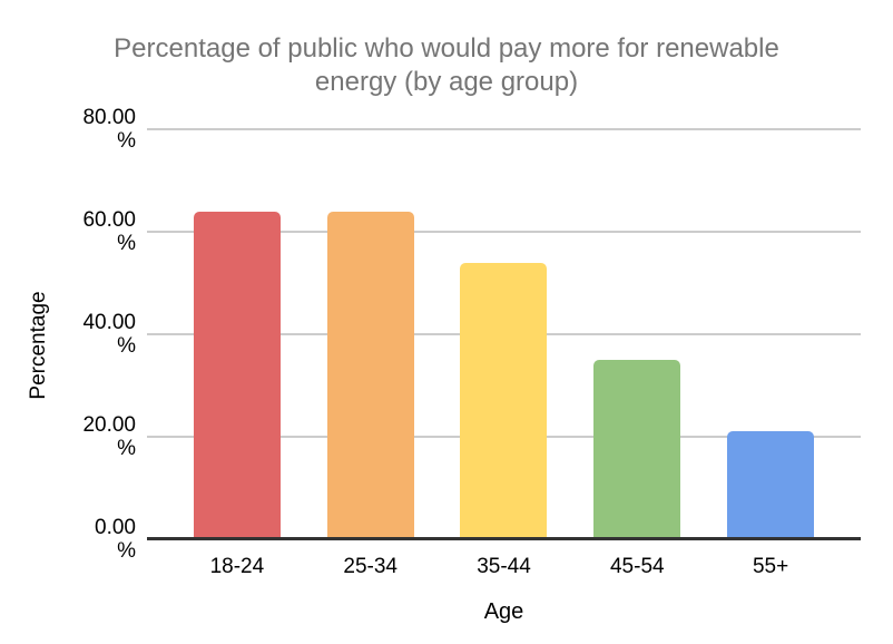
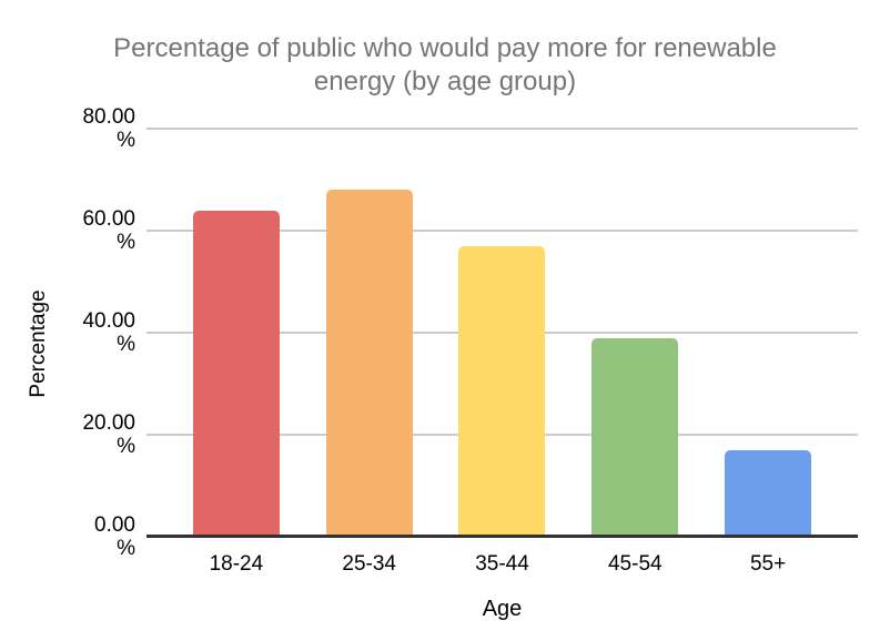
25-34: 64 -> 68
35-44: 54 -> 57
45-54: 35 -> 39
55+: 21 -> 17
